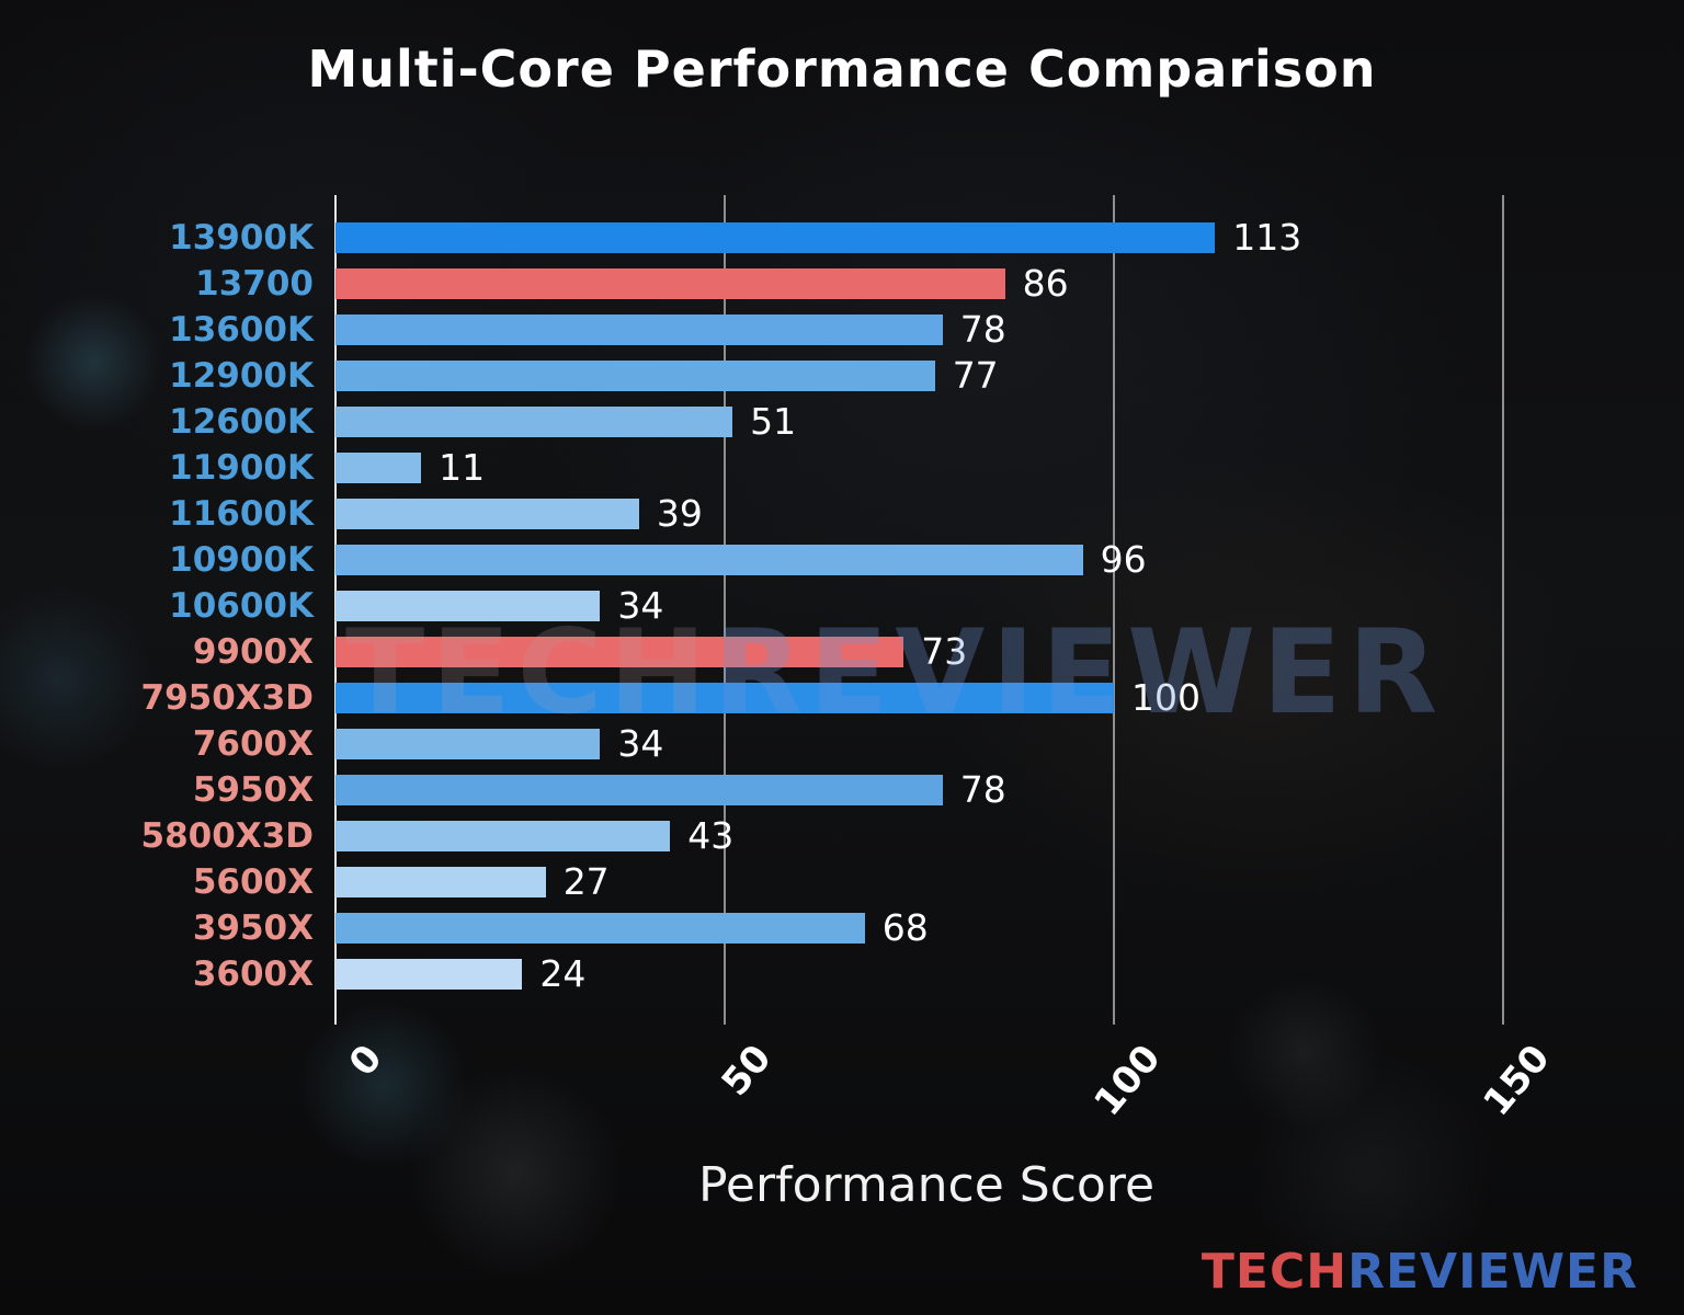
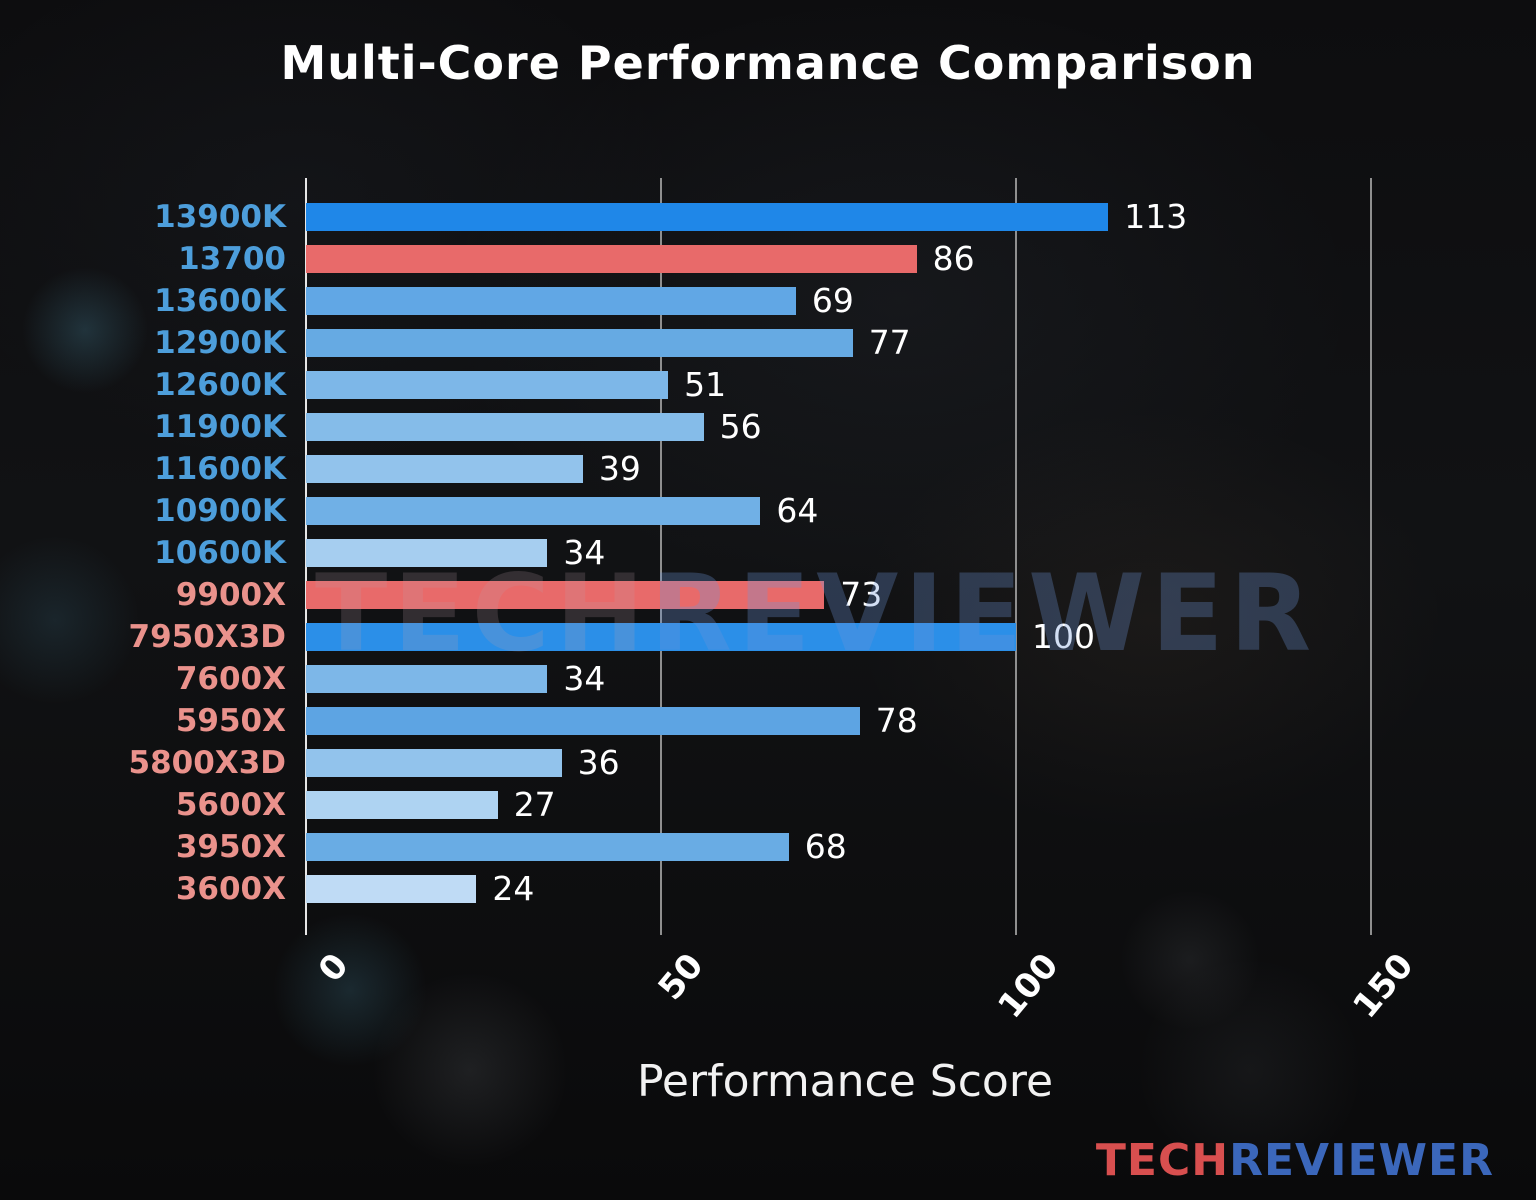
13600K: 78 -> 69
11900K: 11 -> 56
10900K: 96 -> 64
5800X3D: 43 -> 36
